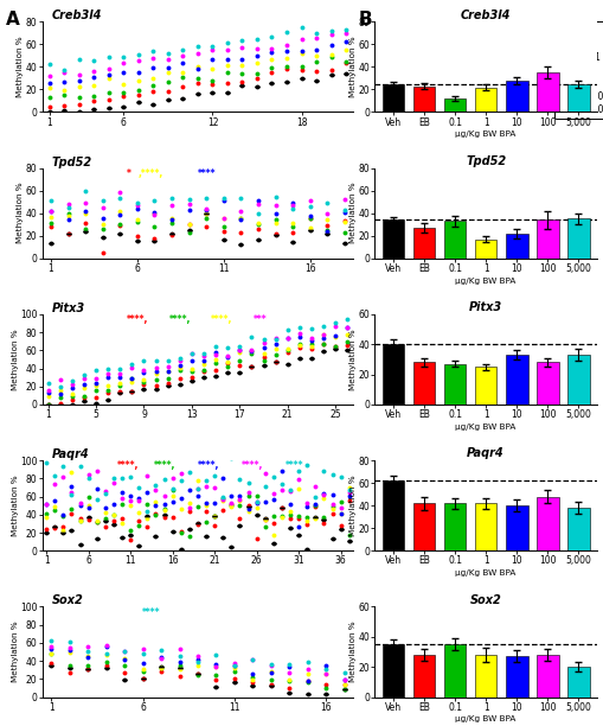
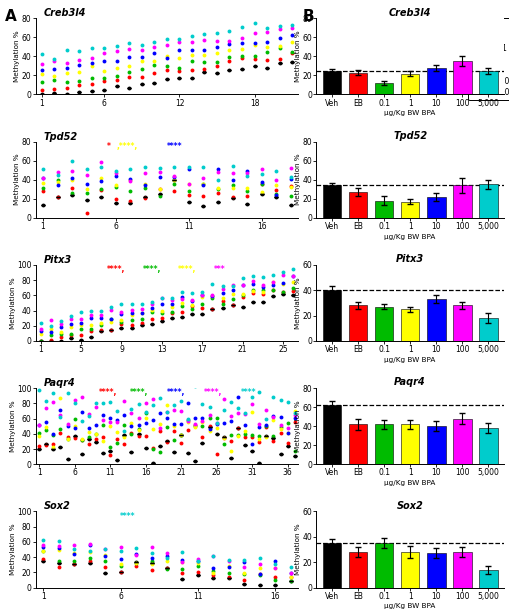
Tpd52/0.1: 33 -> 18
Pitx3/5,000: 33 -> 18
Sox2/5,000: 20 -> 14
